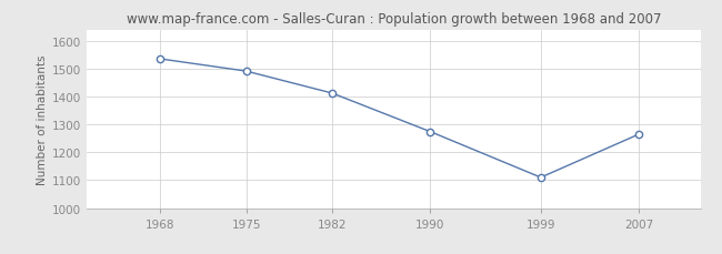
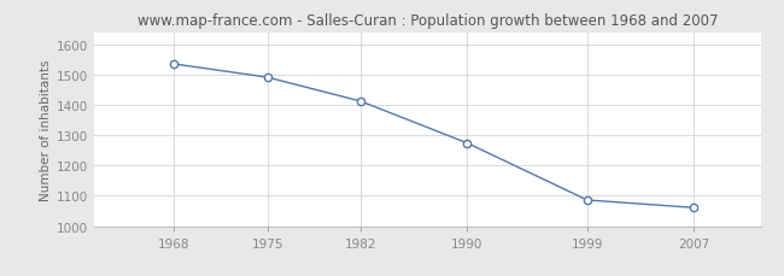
1999: 1110 -> 1086
2007: 1265 -> 1061
